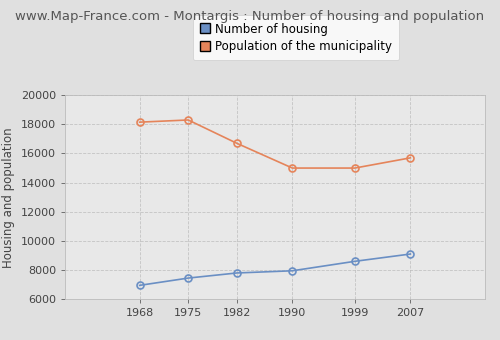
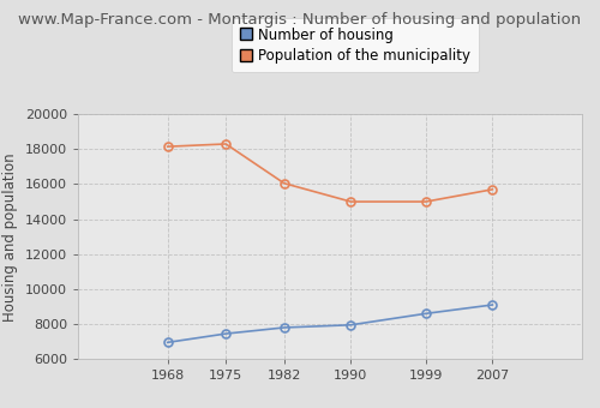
Population of the municipality/1982: 16700 -> 16000
